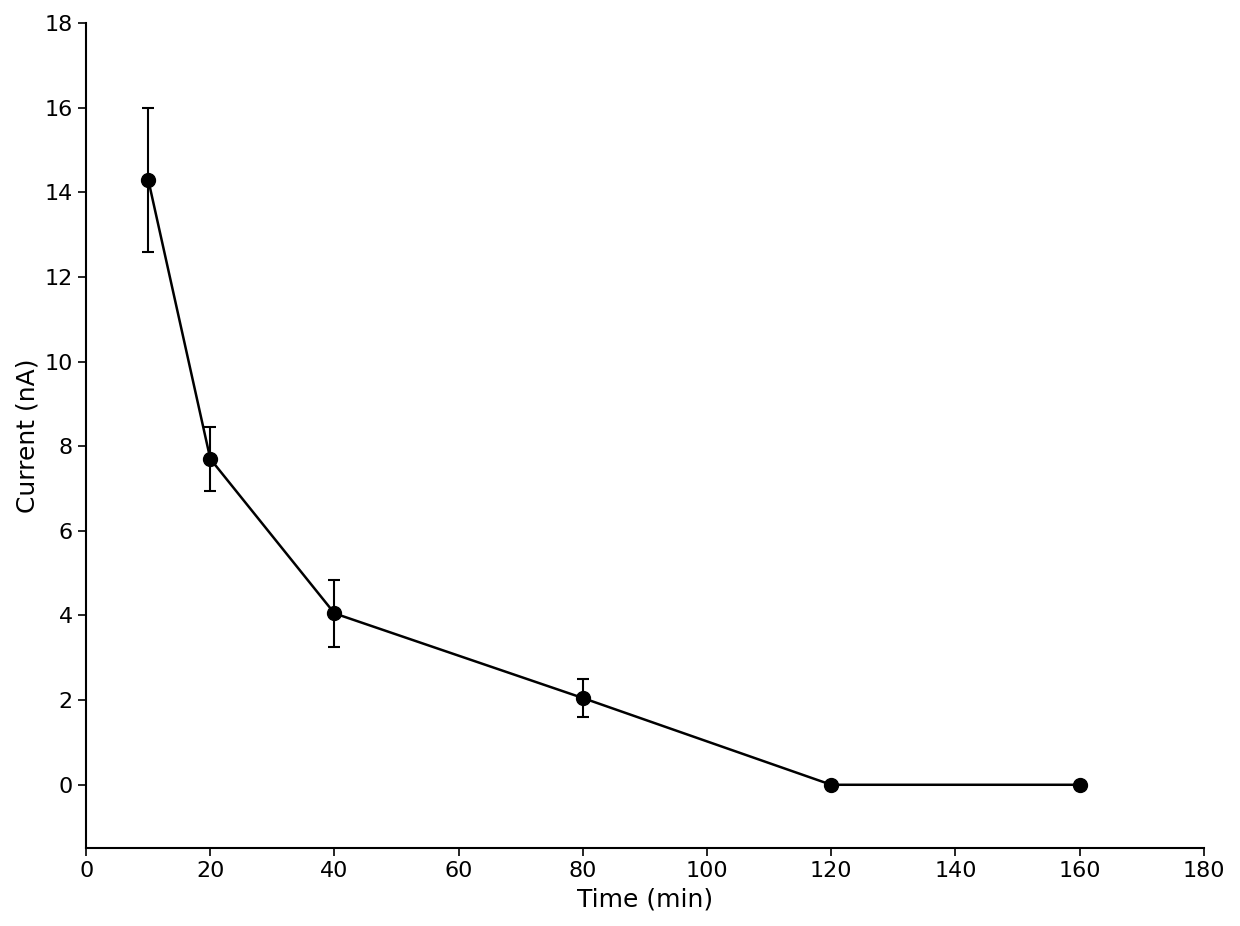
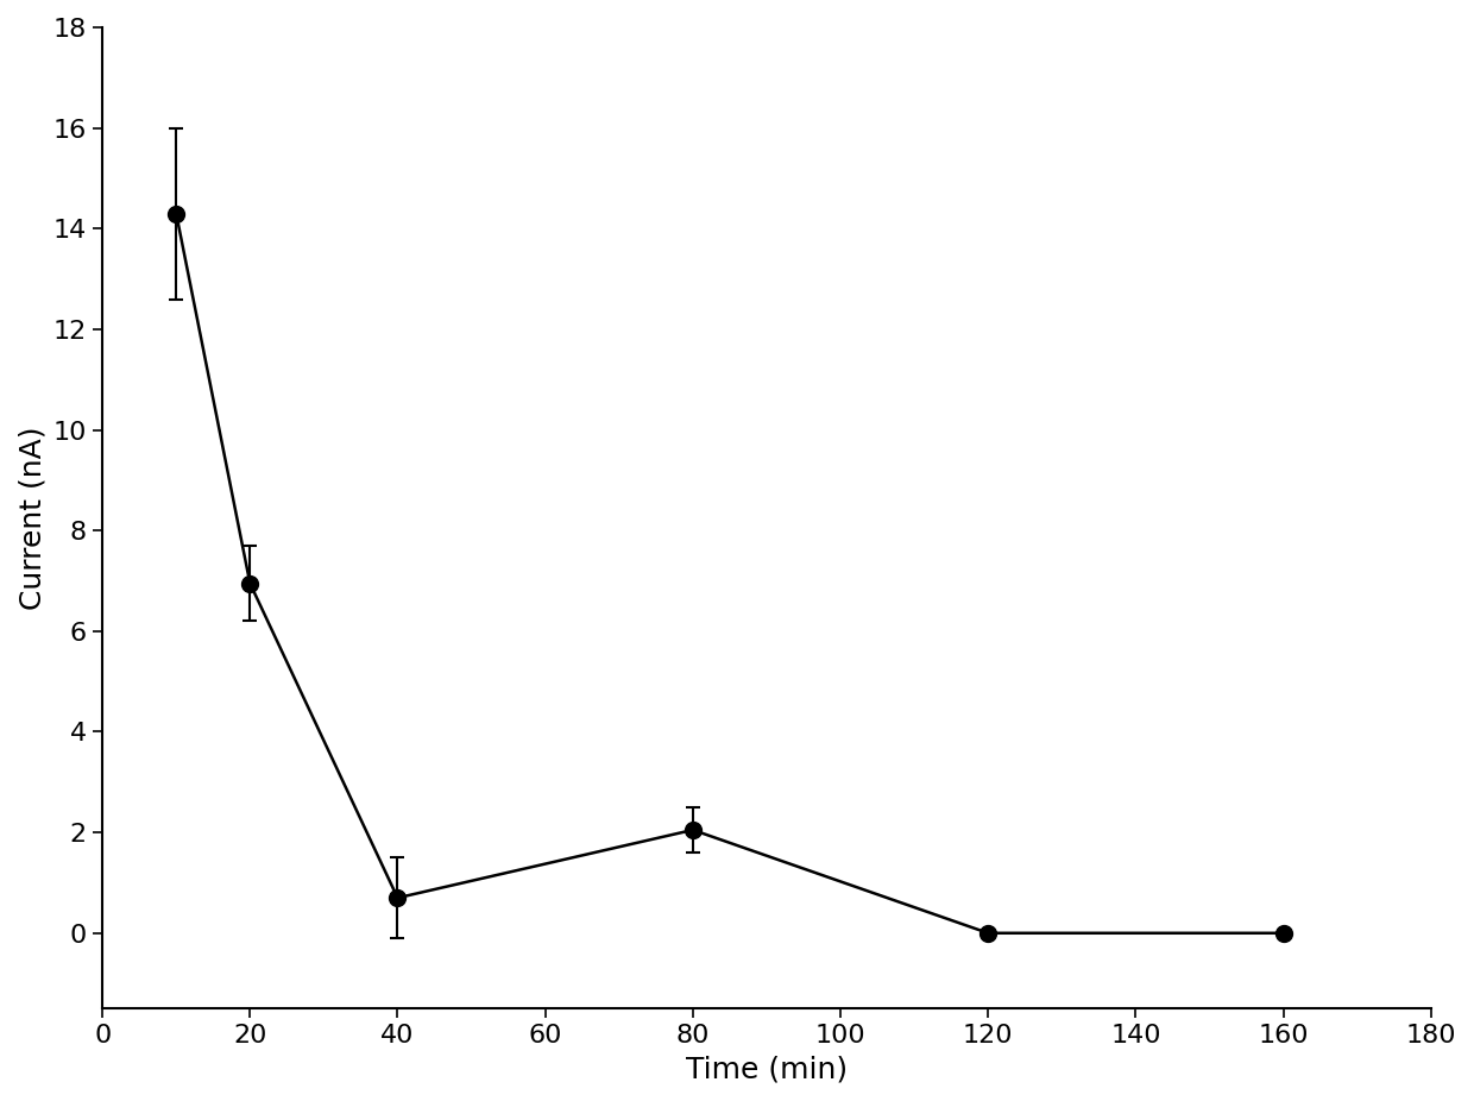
20: 7.70 -> 6.95
40: 4.05 -> 0.70
